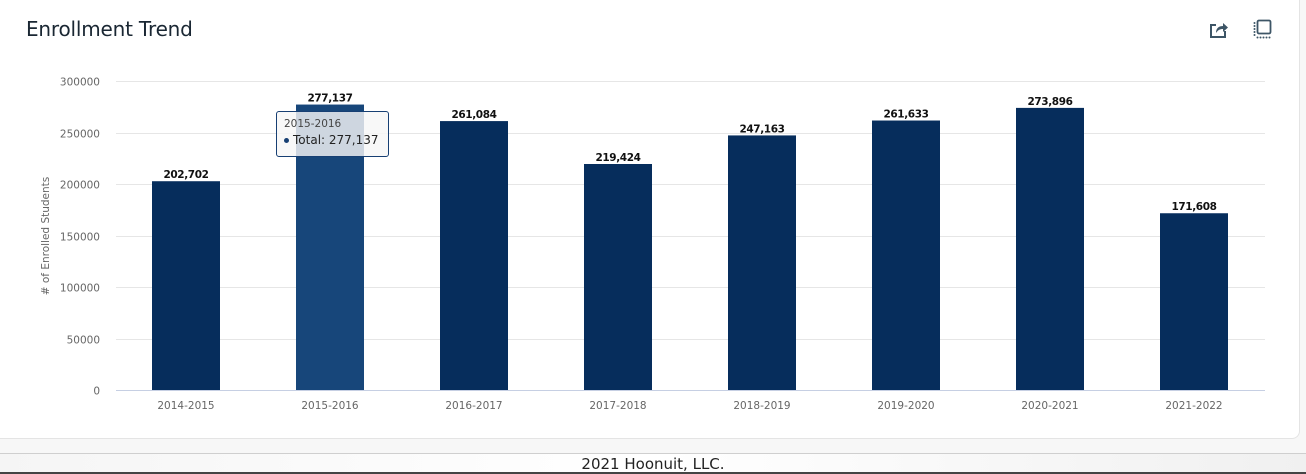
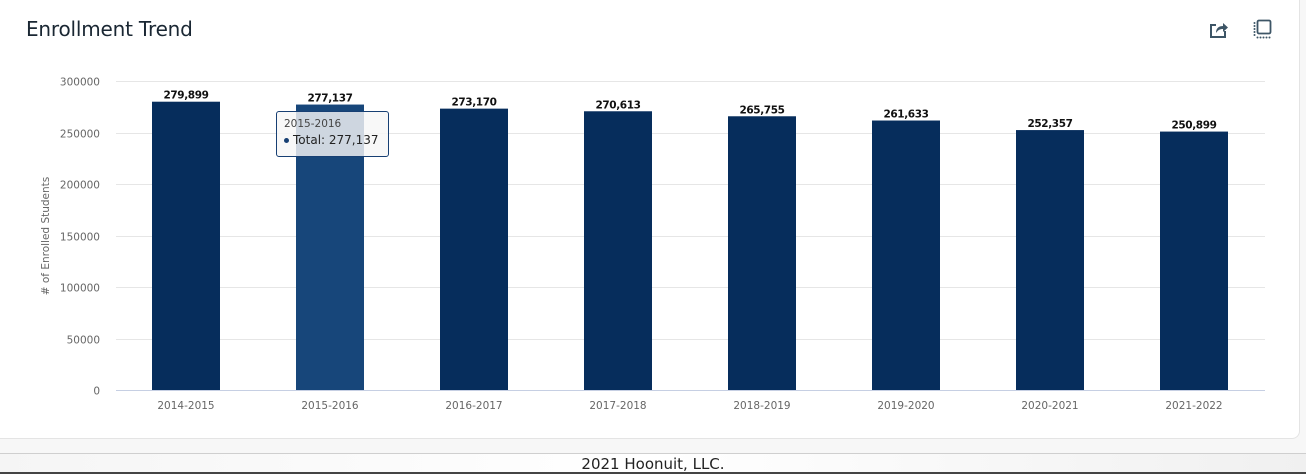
2014-2015: 202,702 -> 279,899
2016-2017: 261,084 -> 273,170
2017-2018: 219,424 -> 270,613
2018-2019: 247,163 -> 265,755
2020-2021: 273,896 -> 252,357
2021-2022: 171,608 -> 250,899
